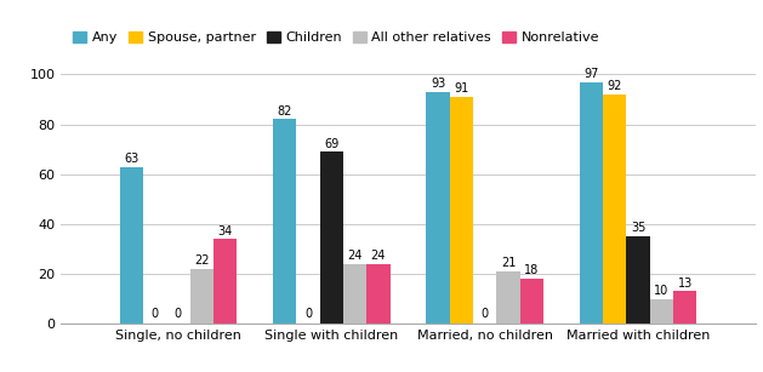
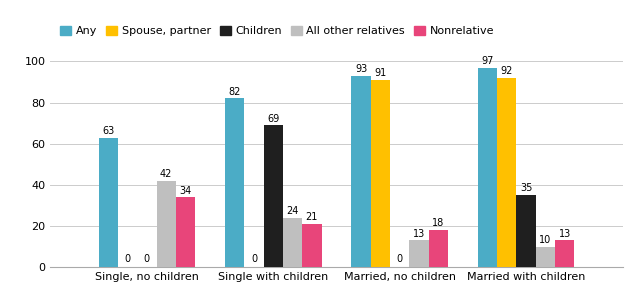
All other relatives/Single, no children: 22 -> 42
Nonrelative/Single with children: 24 -> 21
All other relatives/Married, no children: 21 -> 13
